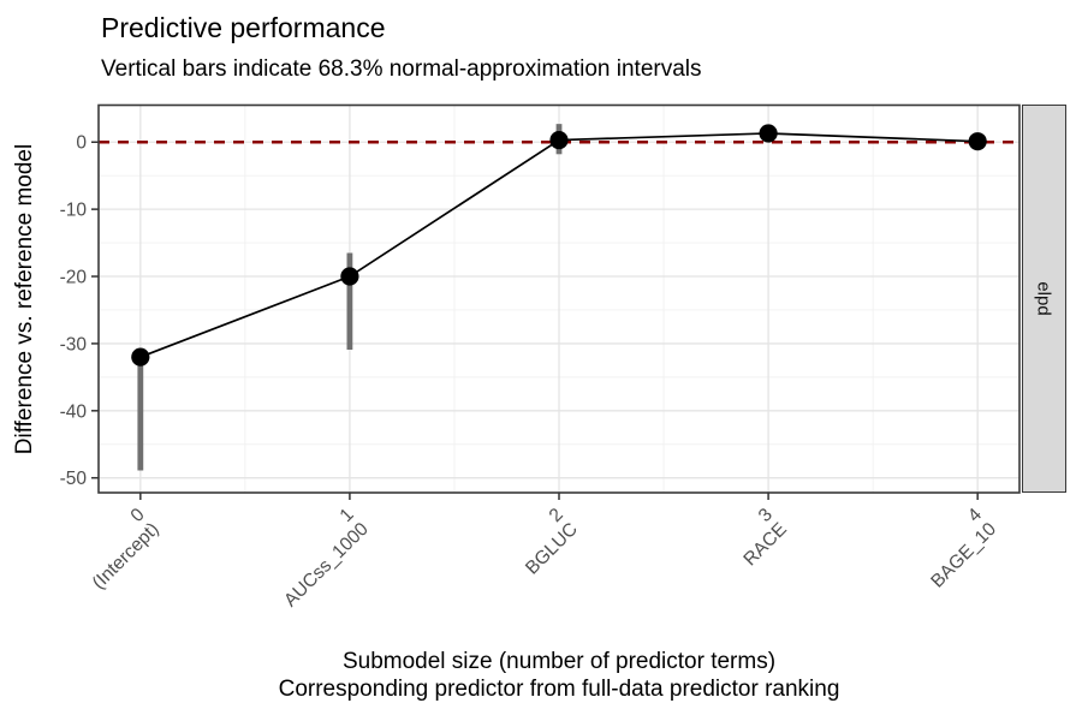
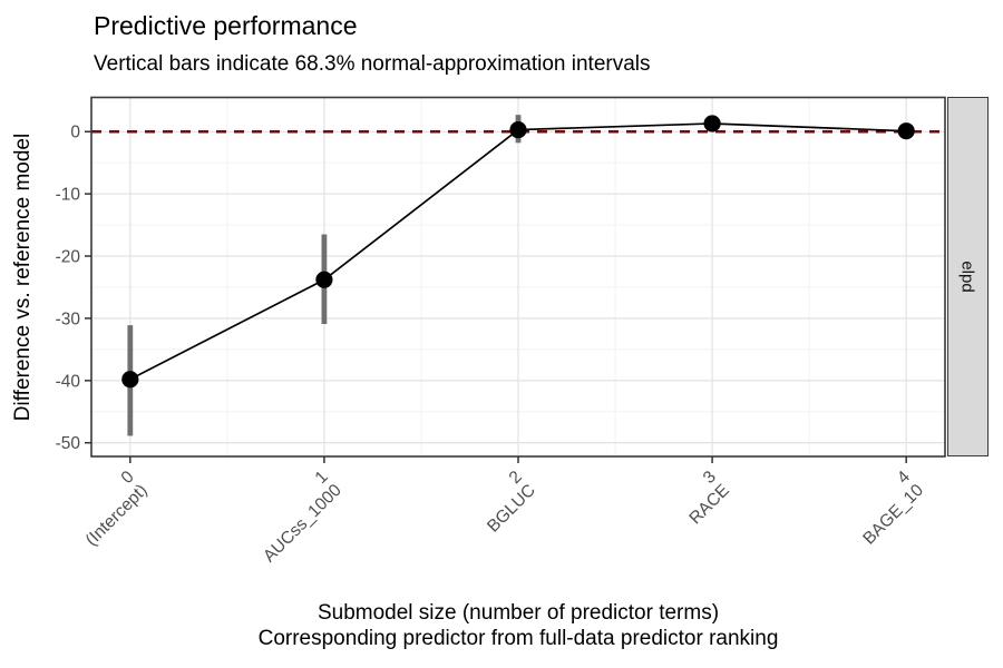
0: -32 -> -40
1: -20 -> -24
